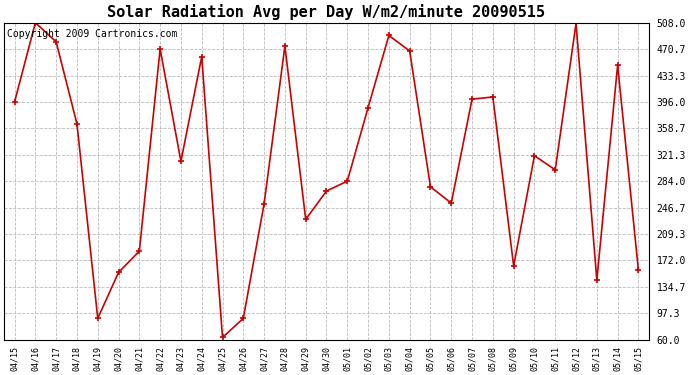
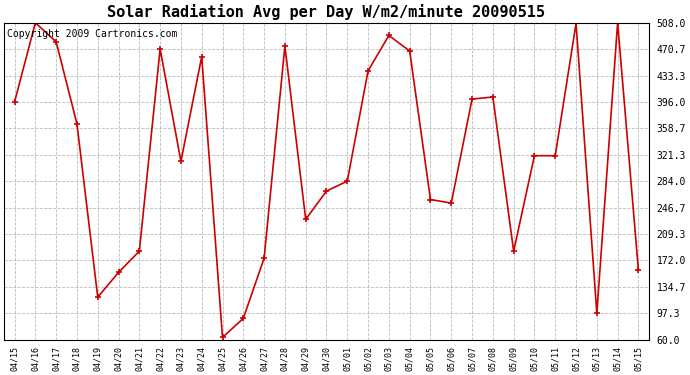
04/19: 90 -> 120
04/27: 252 -> 175
05/02: 388 -> 440
05/05: 276 -> 258
05/09: 164 -> 185
05/11: 300 -> 320
05/13: 144 -> 97
05/14: 448 -> 508
